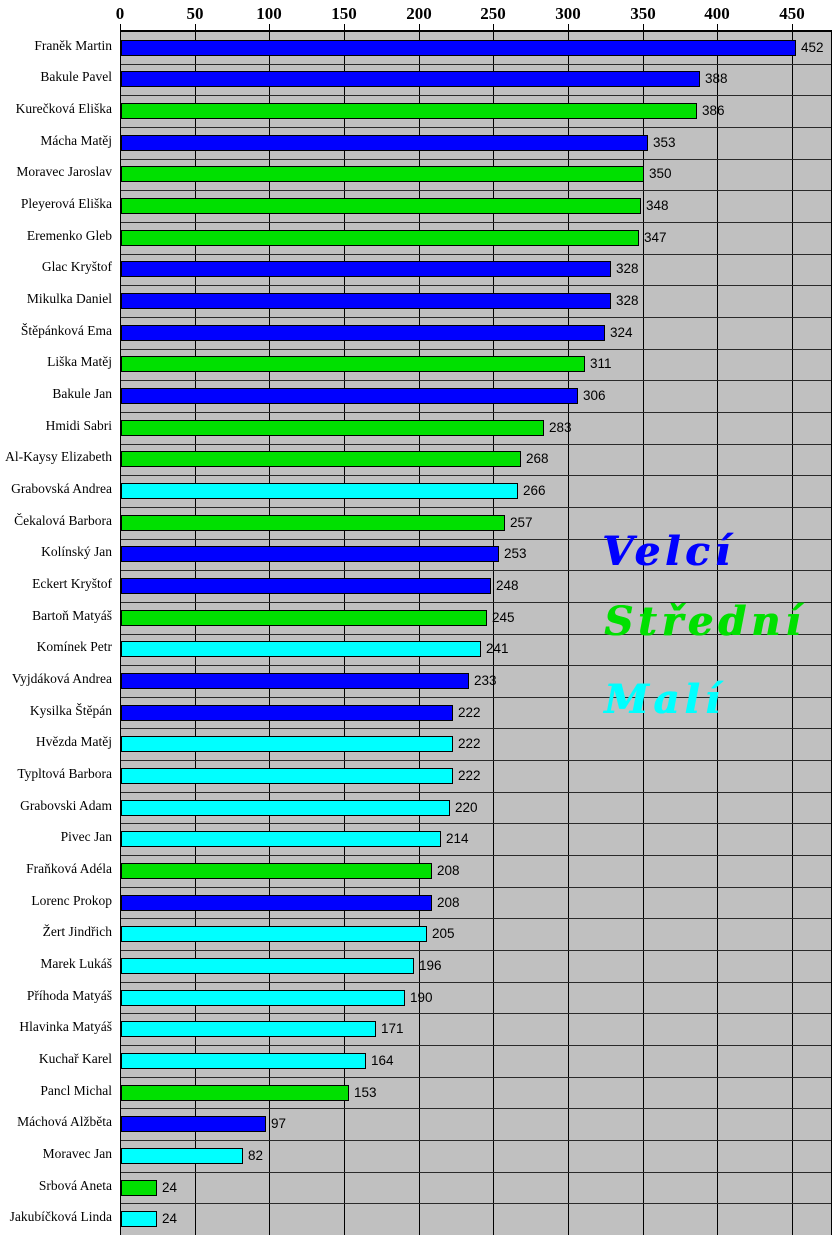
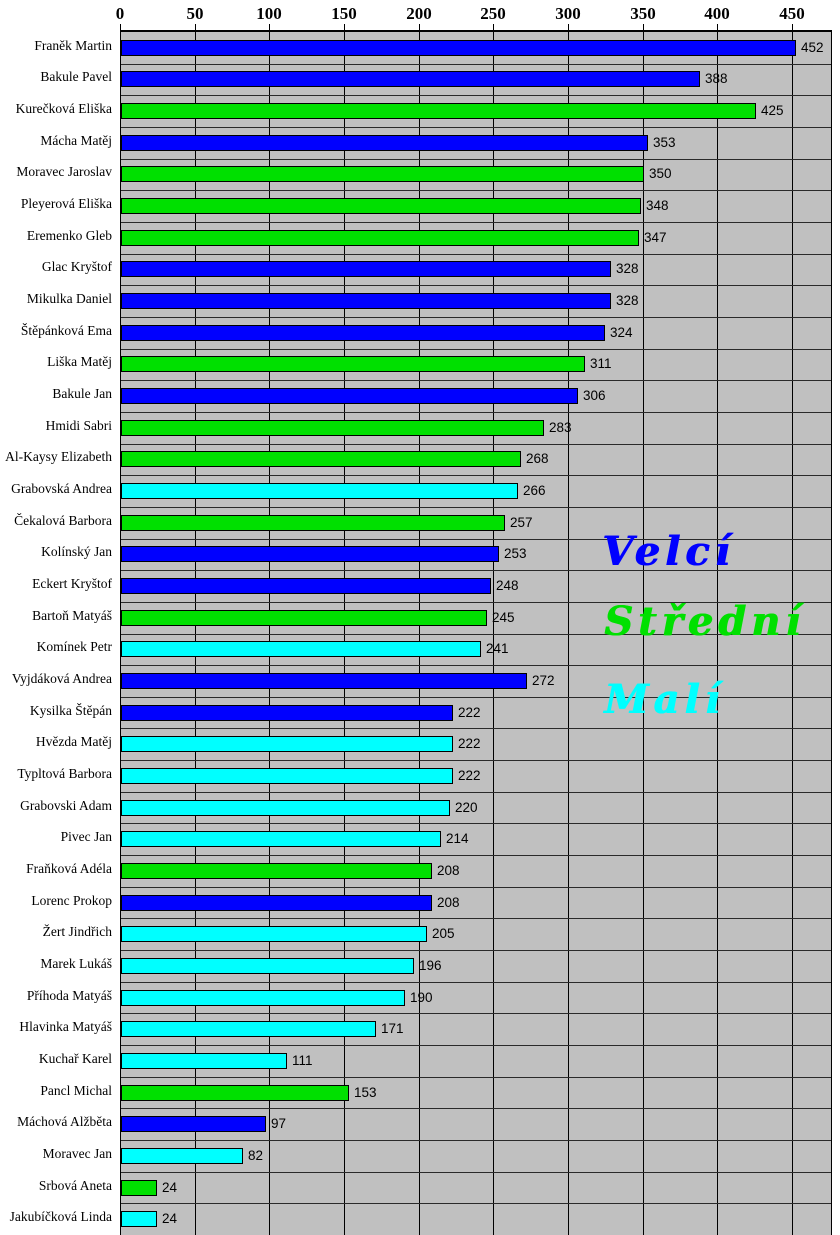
Kurečková Eliška: 386 -> 425
Vyjdáková Andrea: 233 -> 272
Kuchař Karel: 164 -> 111
